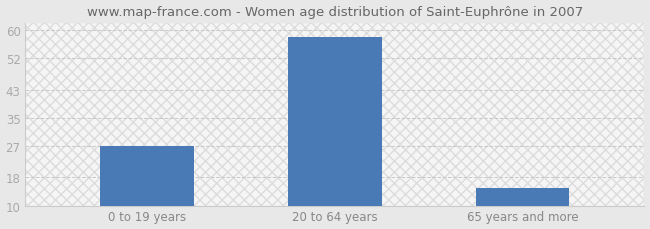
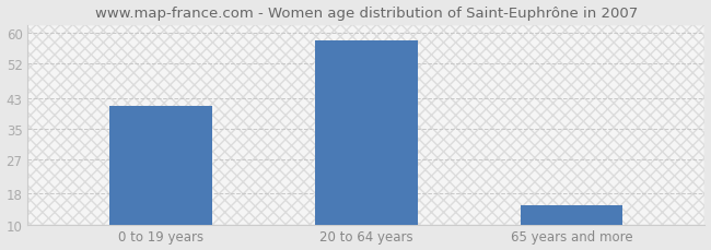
0 to 19 years: 27 -> 41
